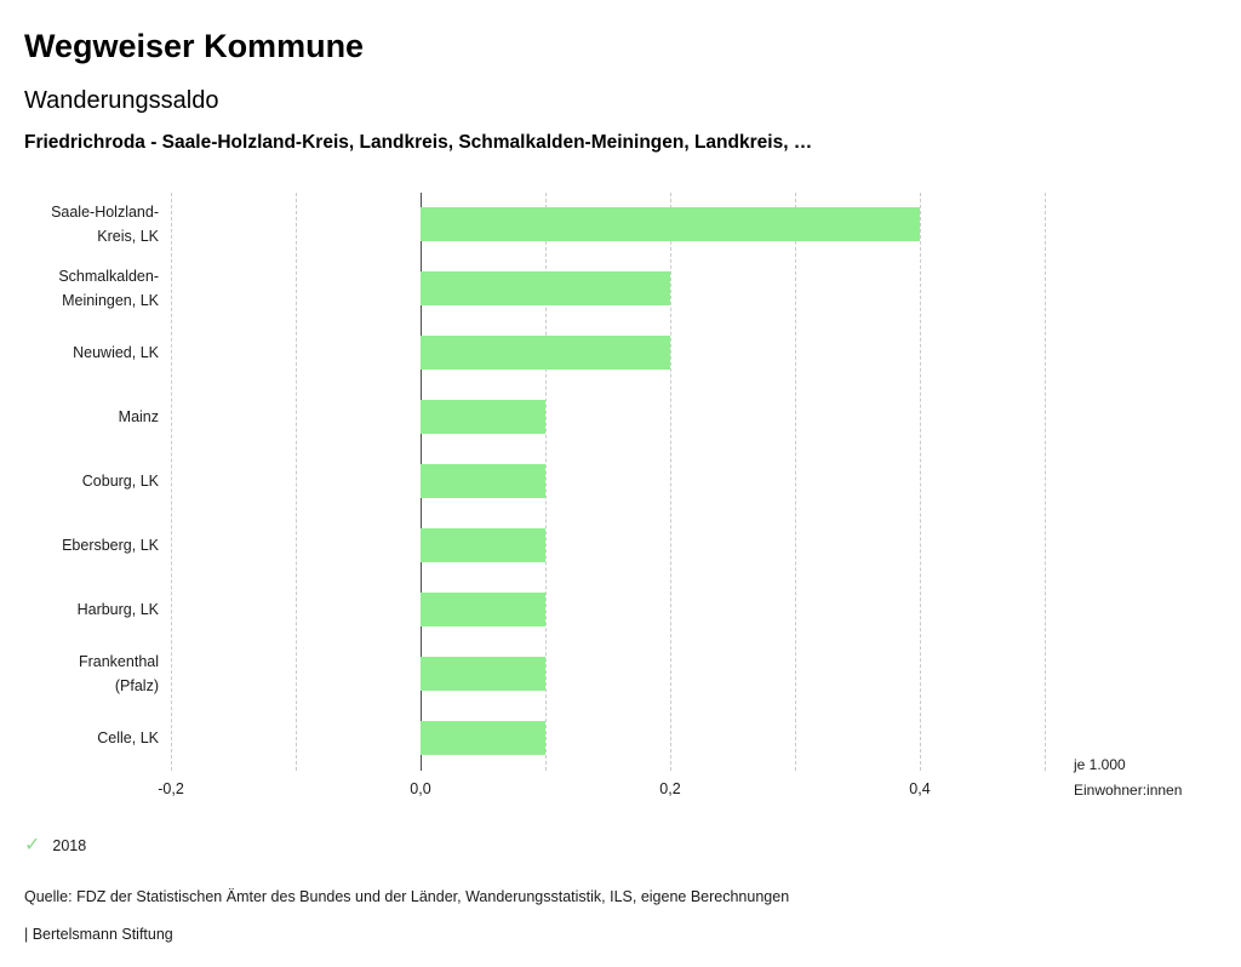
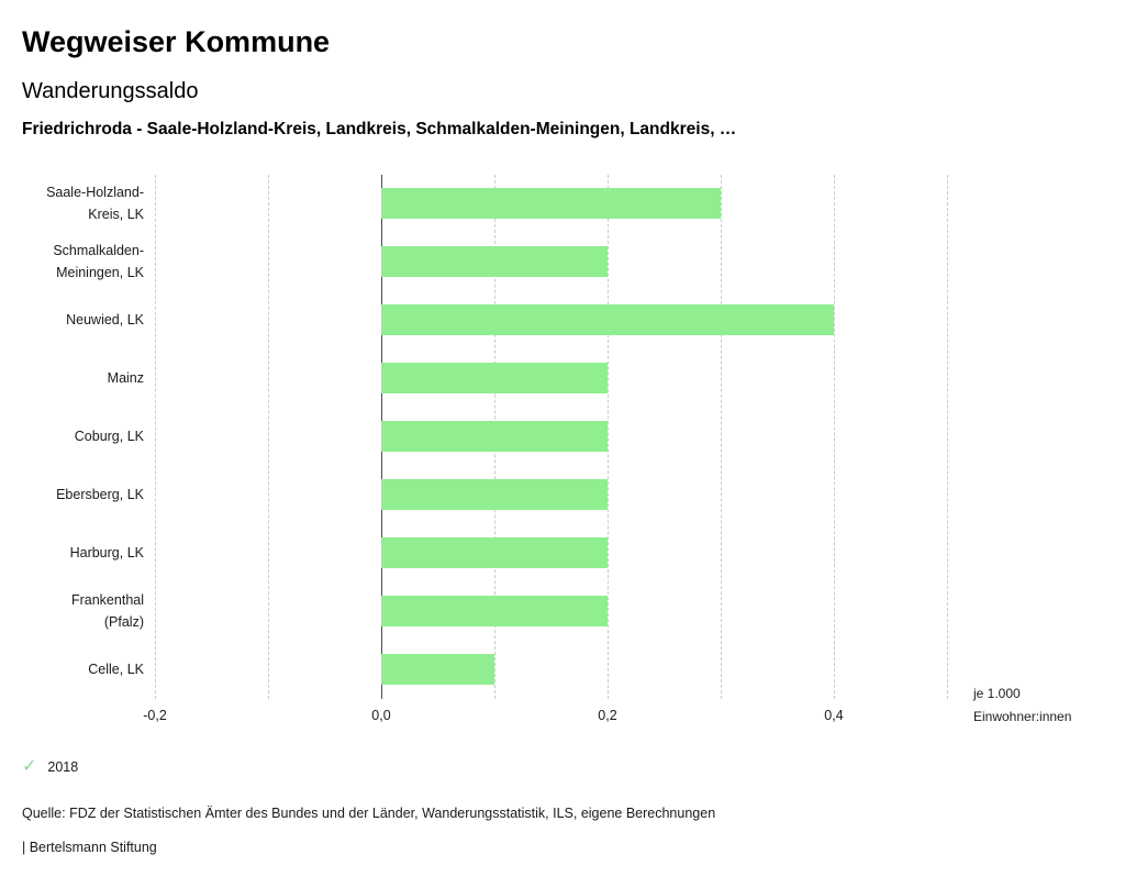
Saale-Holzland-Kreis, LK: 0,4 -> 0,3
Neuwied, LK: 0,2 -> 0,4
Mainz: 0,1 -> 0,2
Coburg, LK: 0,1 -> 0,2
Ebersberg, LK: 0,1 -> 0,2
Harburg, LK: 0,1 -> 0,2
Frankenthal (Pfalz): 0,1 -> 0,2
